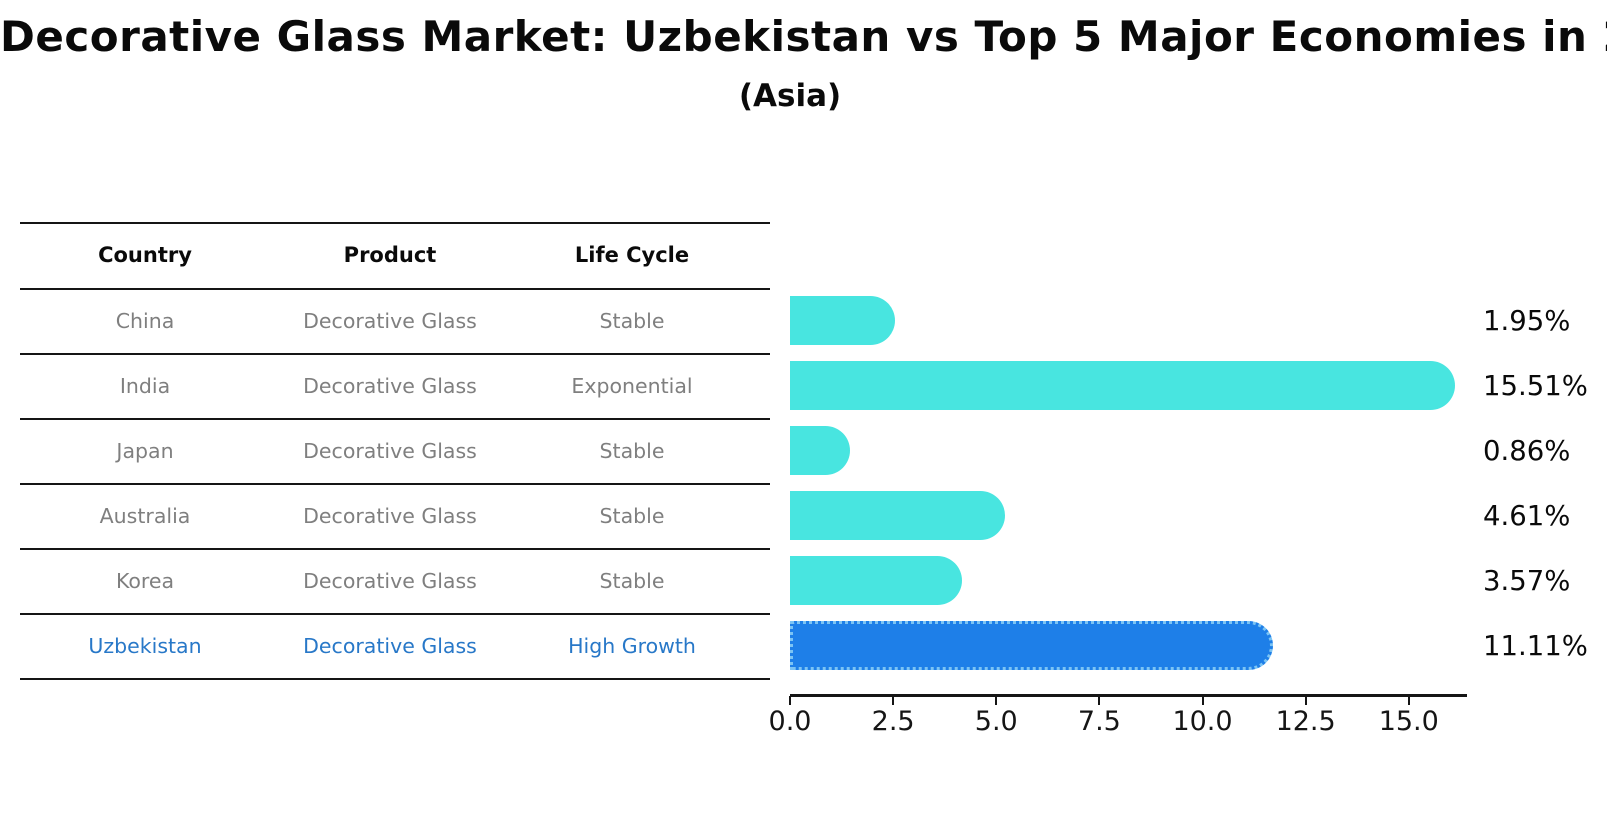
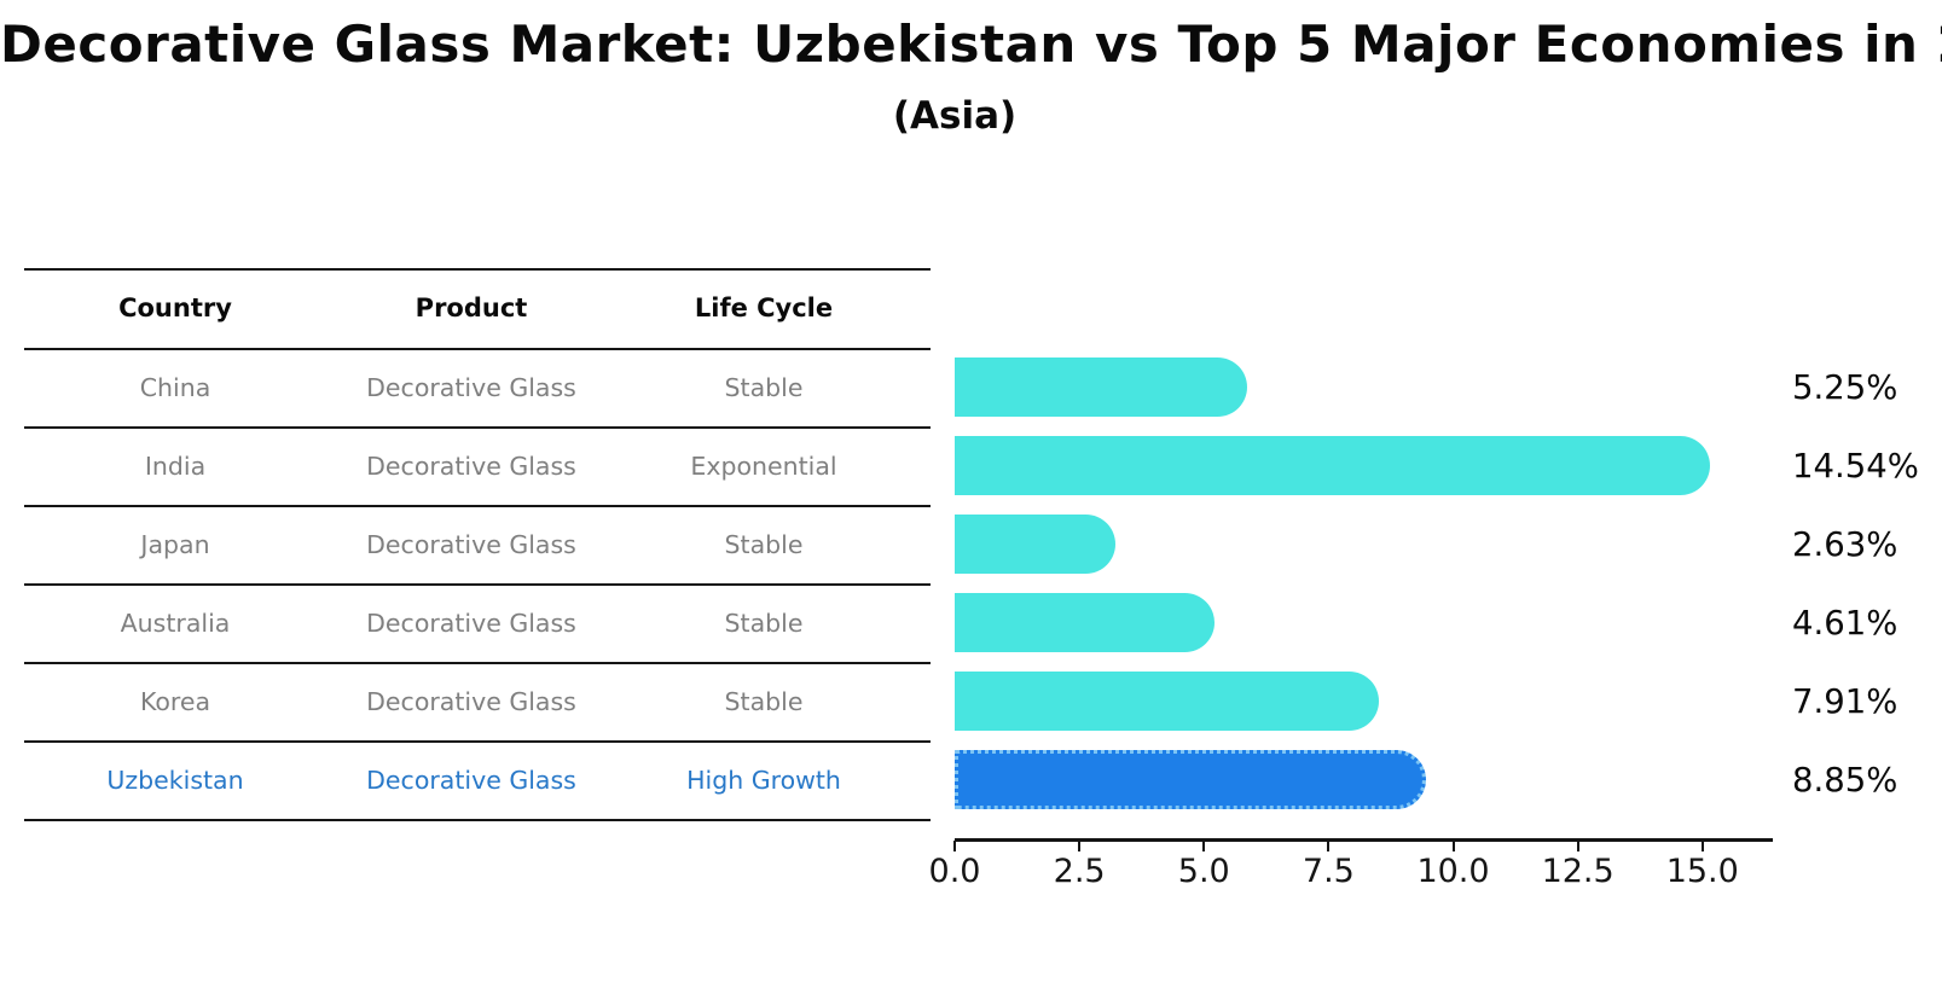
China: 1.95% -> 5.25%
India: 15.51% -> 14.54%
Japan: 0.86% -> 2.63%
Korea: 3.57% -> 7.91%
Uzbekistan: 11.11% -> 8.85%
